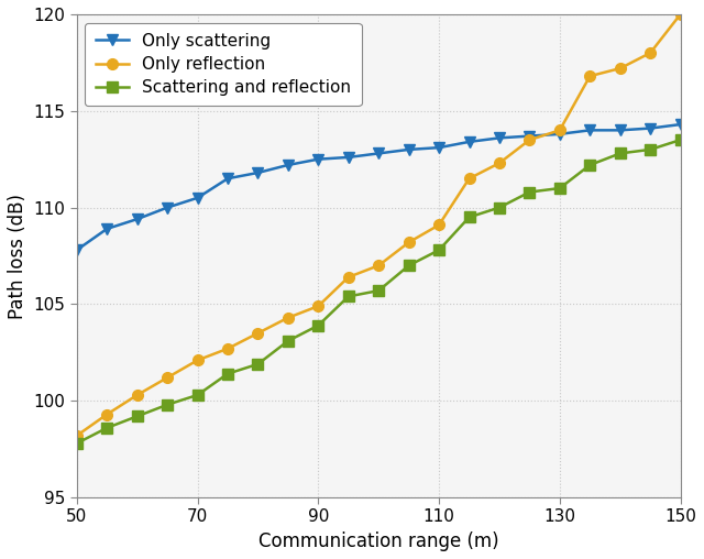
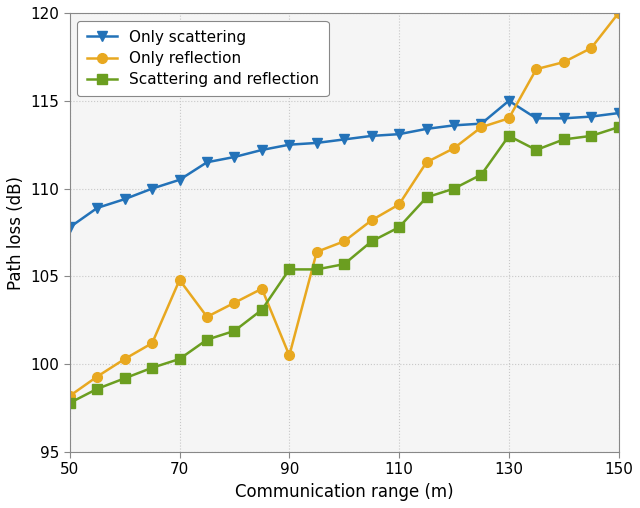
Only reflection/70: 102.1 -> 104.8
Only reflection/90: 104.9 -> 100.5
Scattering and reflection/90: 103.9 -> 105.4
Only scattering/130: 113.8 -> 115.0
Scattering and reflection/130: 111.0 -> 113.0
